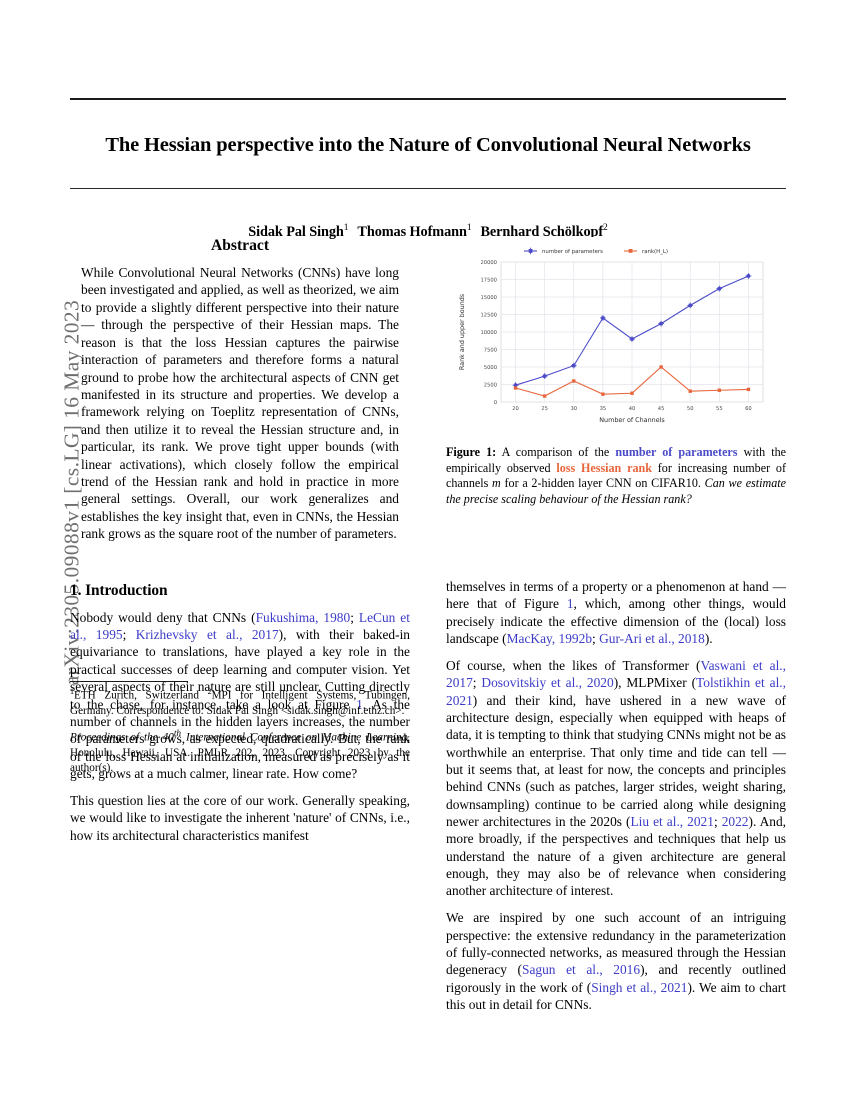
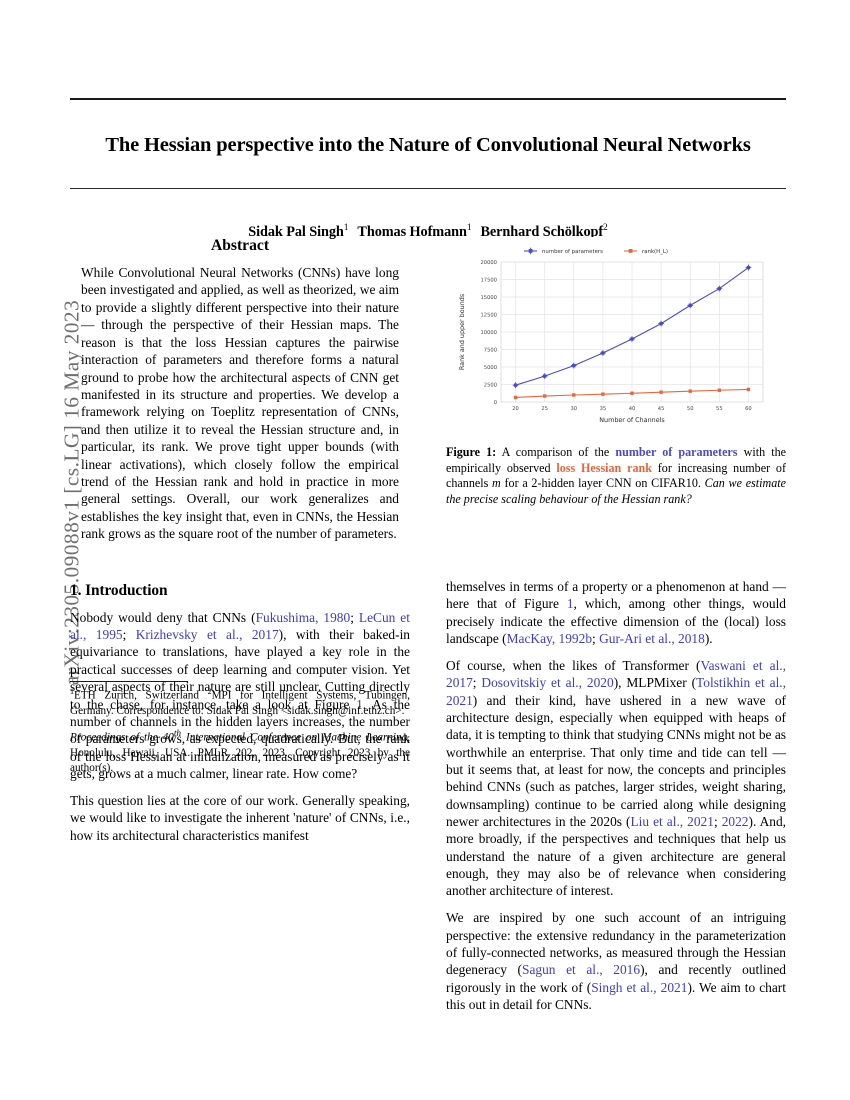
rank(H_L)/20: 2000 -> 1000
rank(H_L)/30: 3000 -> 1000
number of parameters/35: 12000 -> 7000
rank(H_L)/45: 5000 -> 1000
number of parameters/60: 18000 -> 19000
